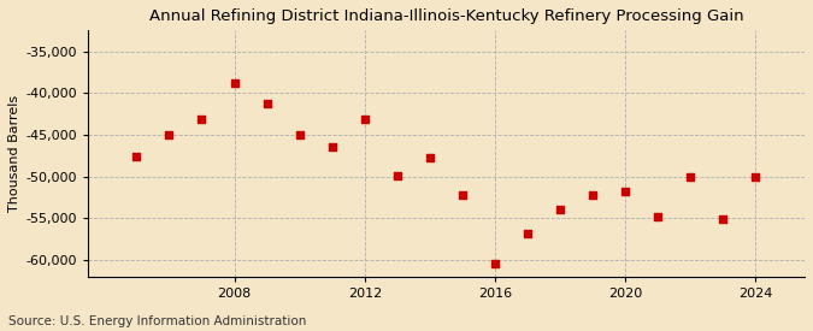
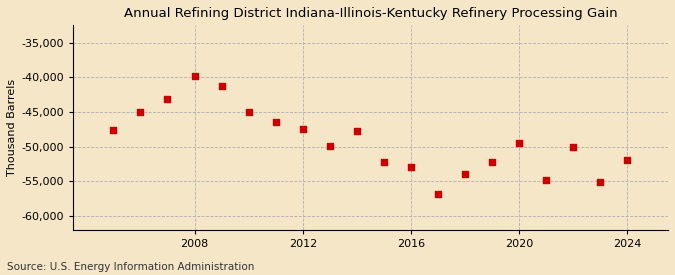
2008: -38,800 -> -39,800
2012: -43,200 -> -47,500
2016: -60,400 -> -53,000
2020: -51,800 -> -49,500
2024: -50,000 -> -52,000
